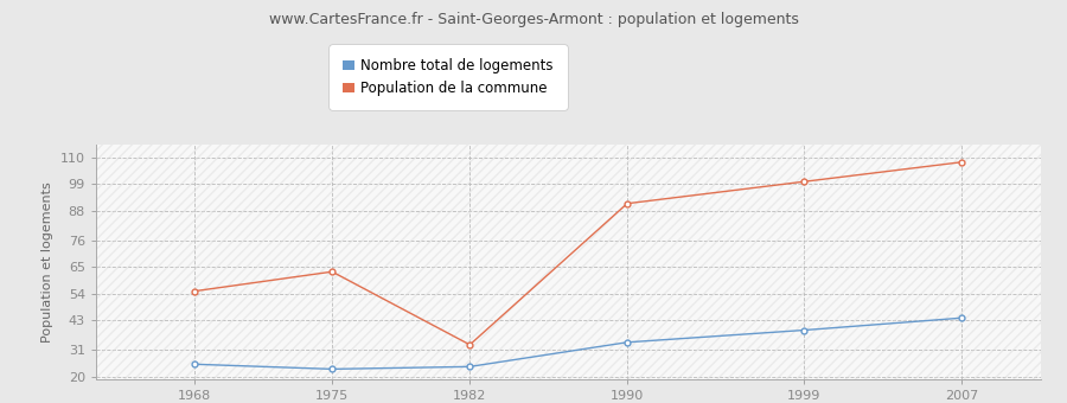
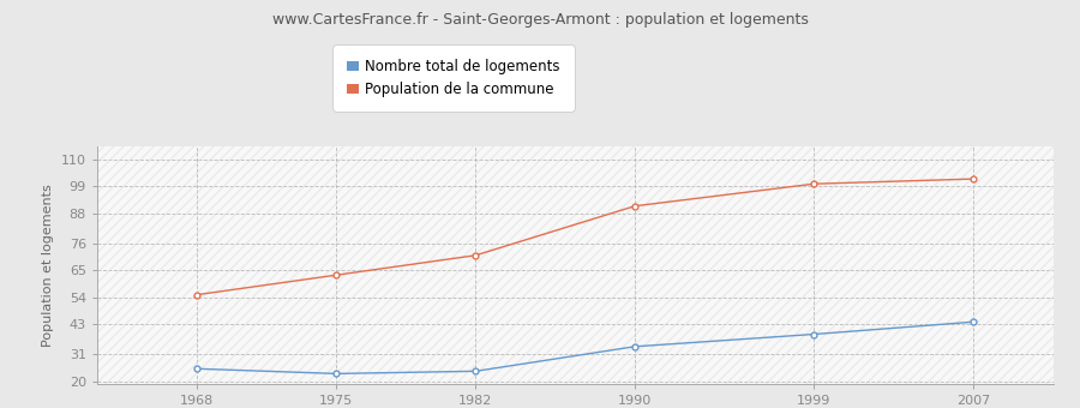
Population de la commune/1982: 33 -> 71
Population de la commune/2007: 108 -> 102
